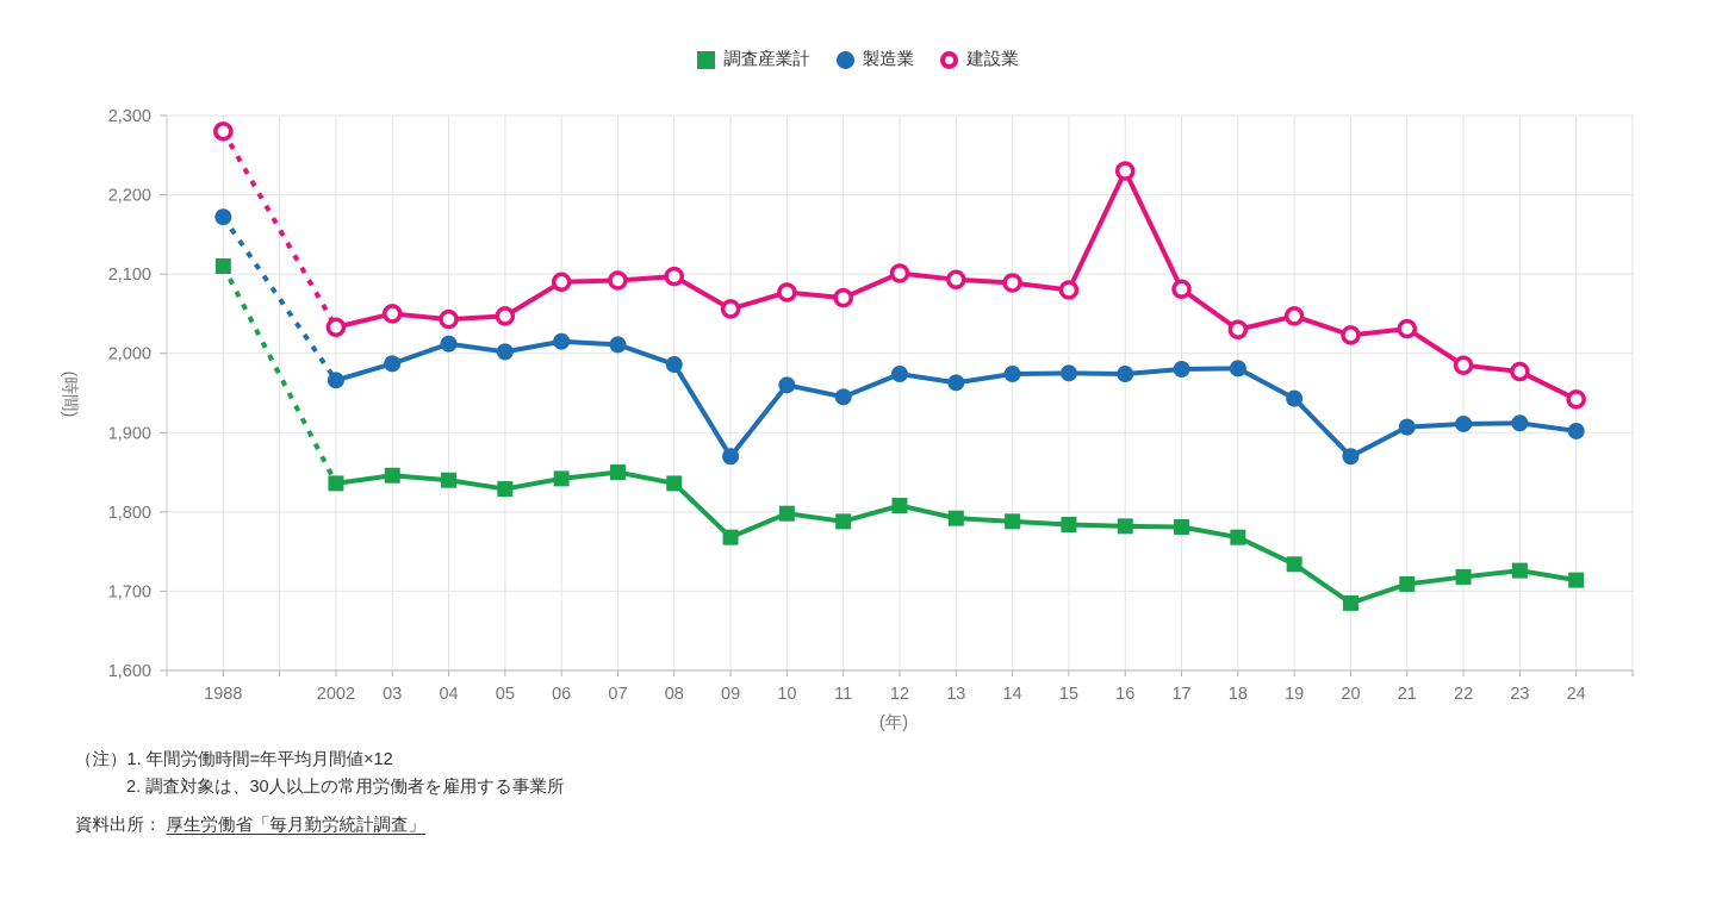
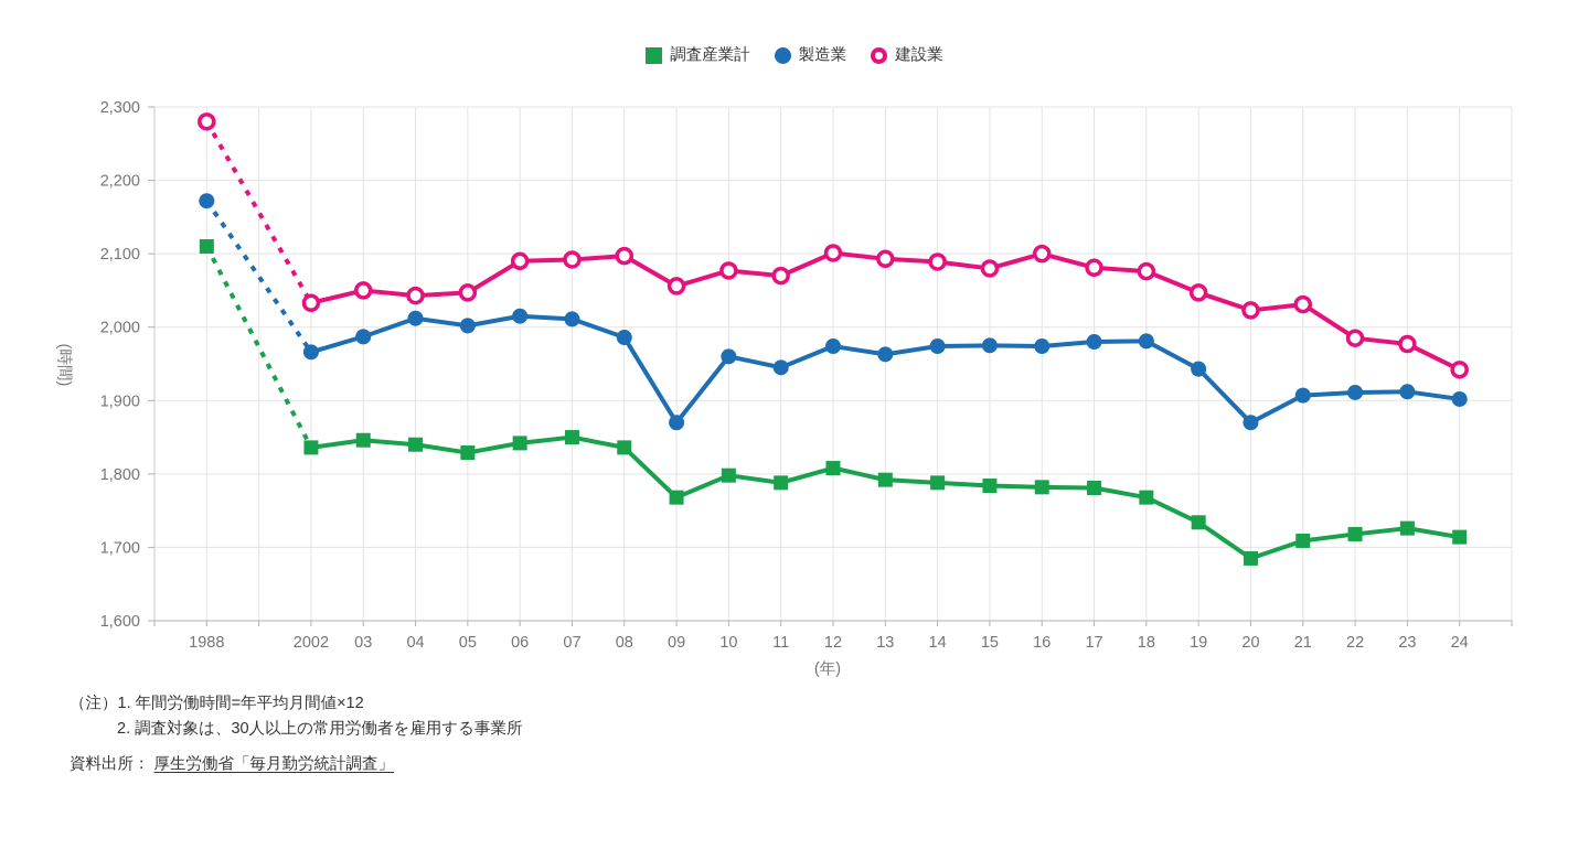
建設業/16: 2230 -> 2100
建設業/18: 2030 -> 2080
